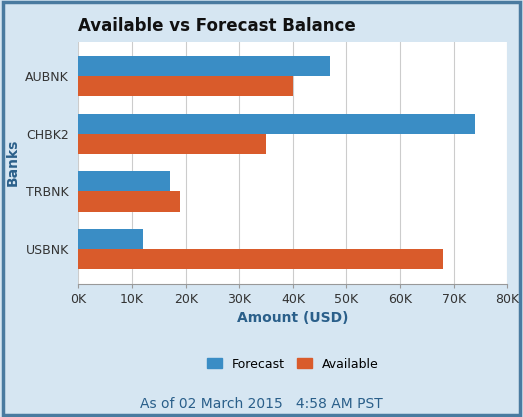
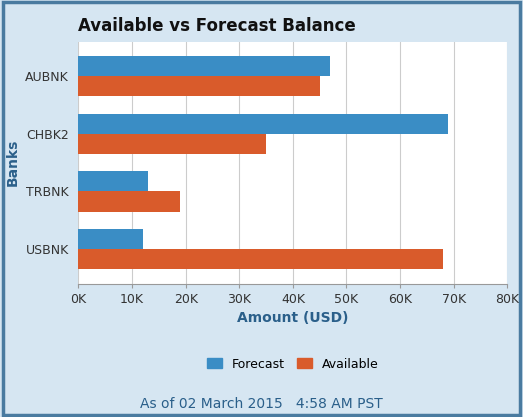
Available/AUBNK: 40K -> 45K
Forecast/CHBK2: 74K -> 69K
Forecast/TRBNK: 17K -> 13K
